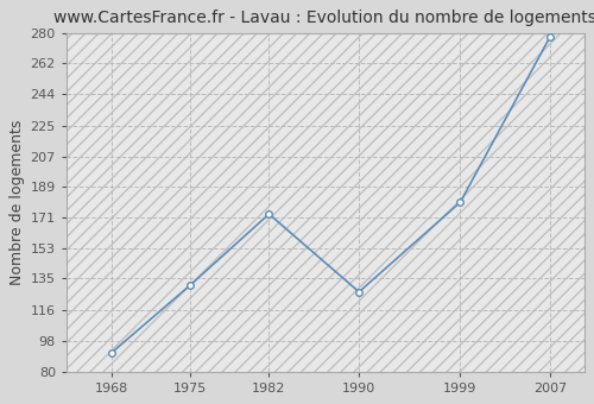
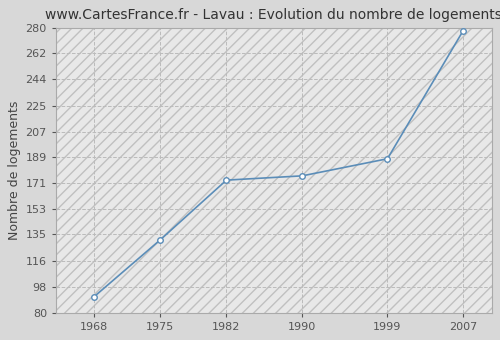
1990: 127 -> 176
1999: 180 -> 188
